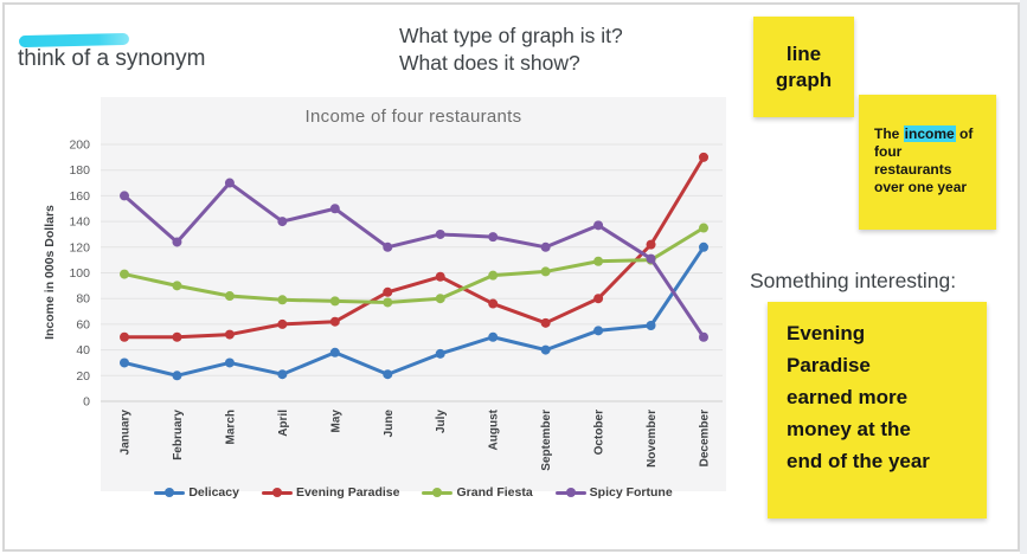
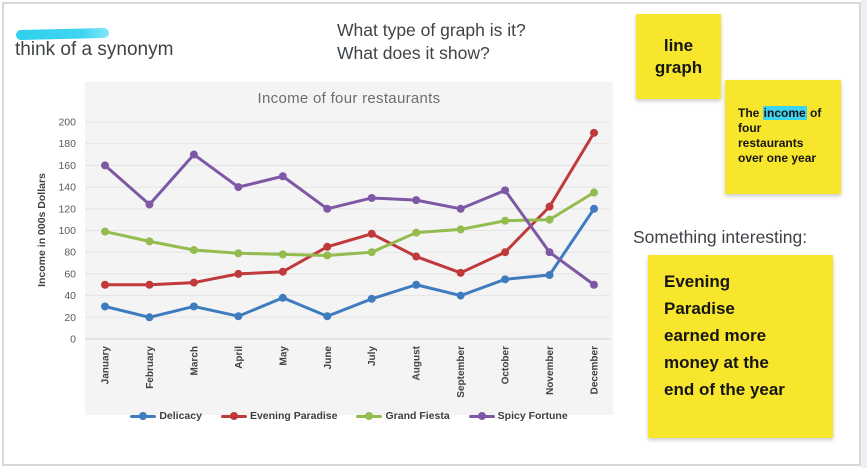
Spicy Fortune/November: 111 -> 80
